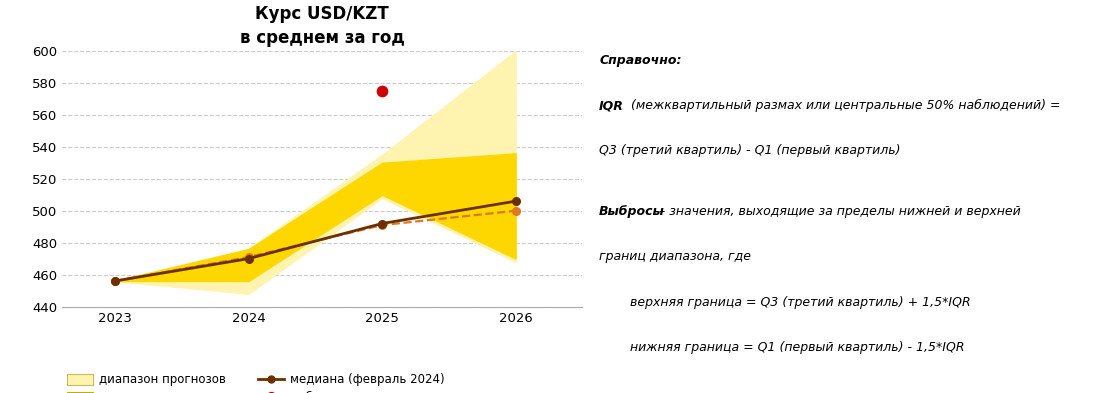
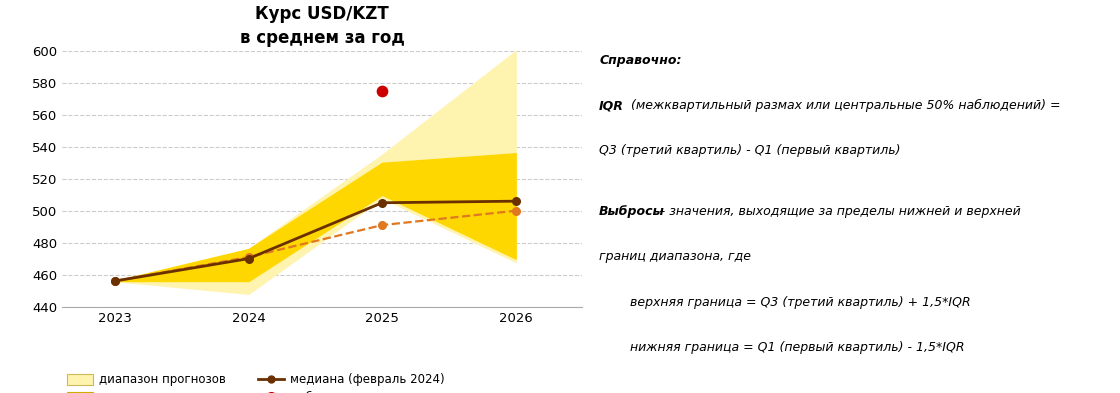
медиана (февраль 2024)/2025: 492 -> 505
